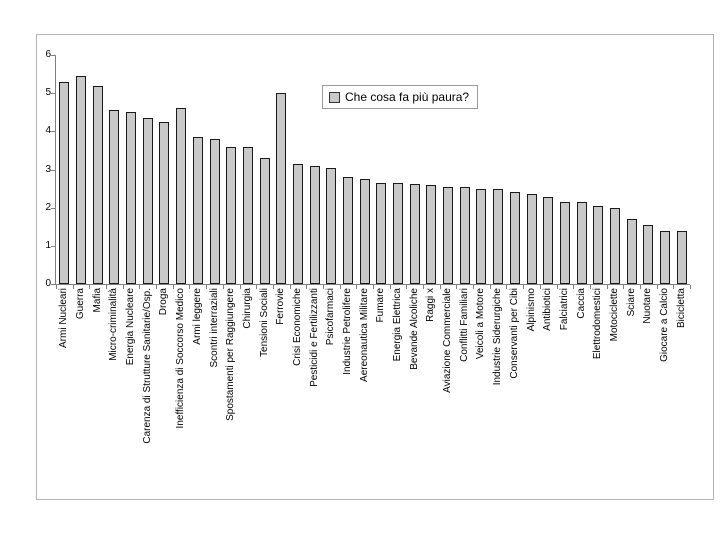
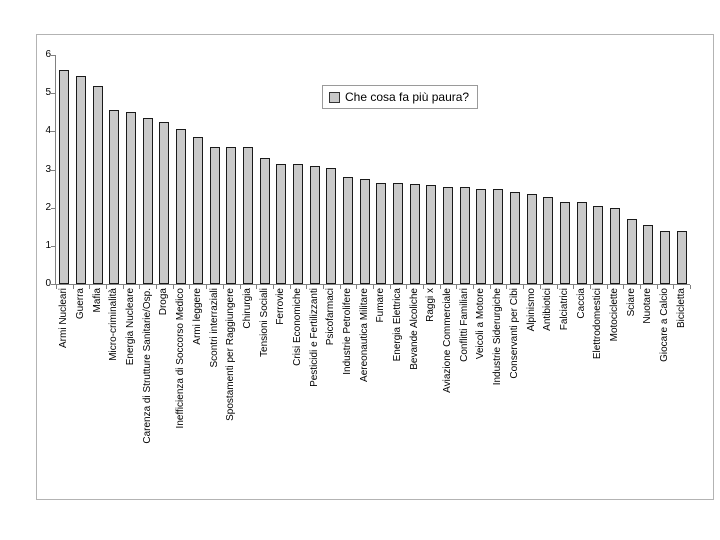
Armi Nucleari: 5.3 -> 5.6
Inefficienza di Soccorso Medico: 4.6 -> 4.0
Scontri interraziali: 3.8 -> 3.6
Ferrovie: 5.0 -> 3.1
